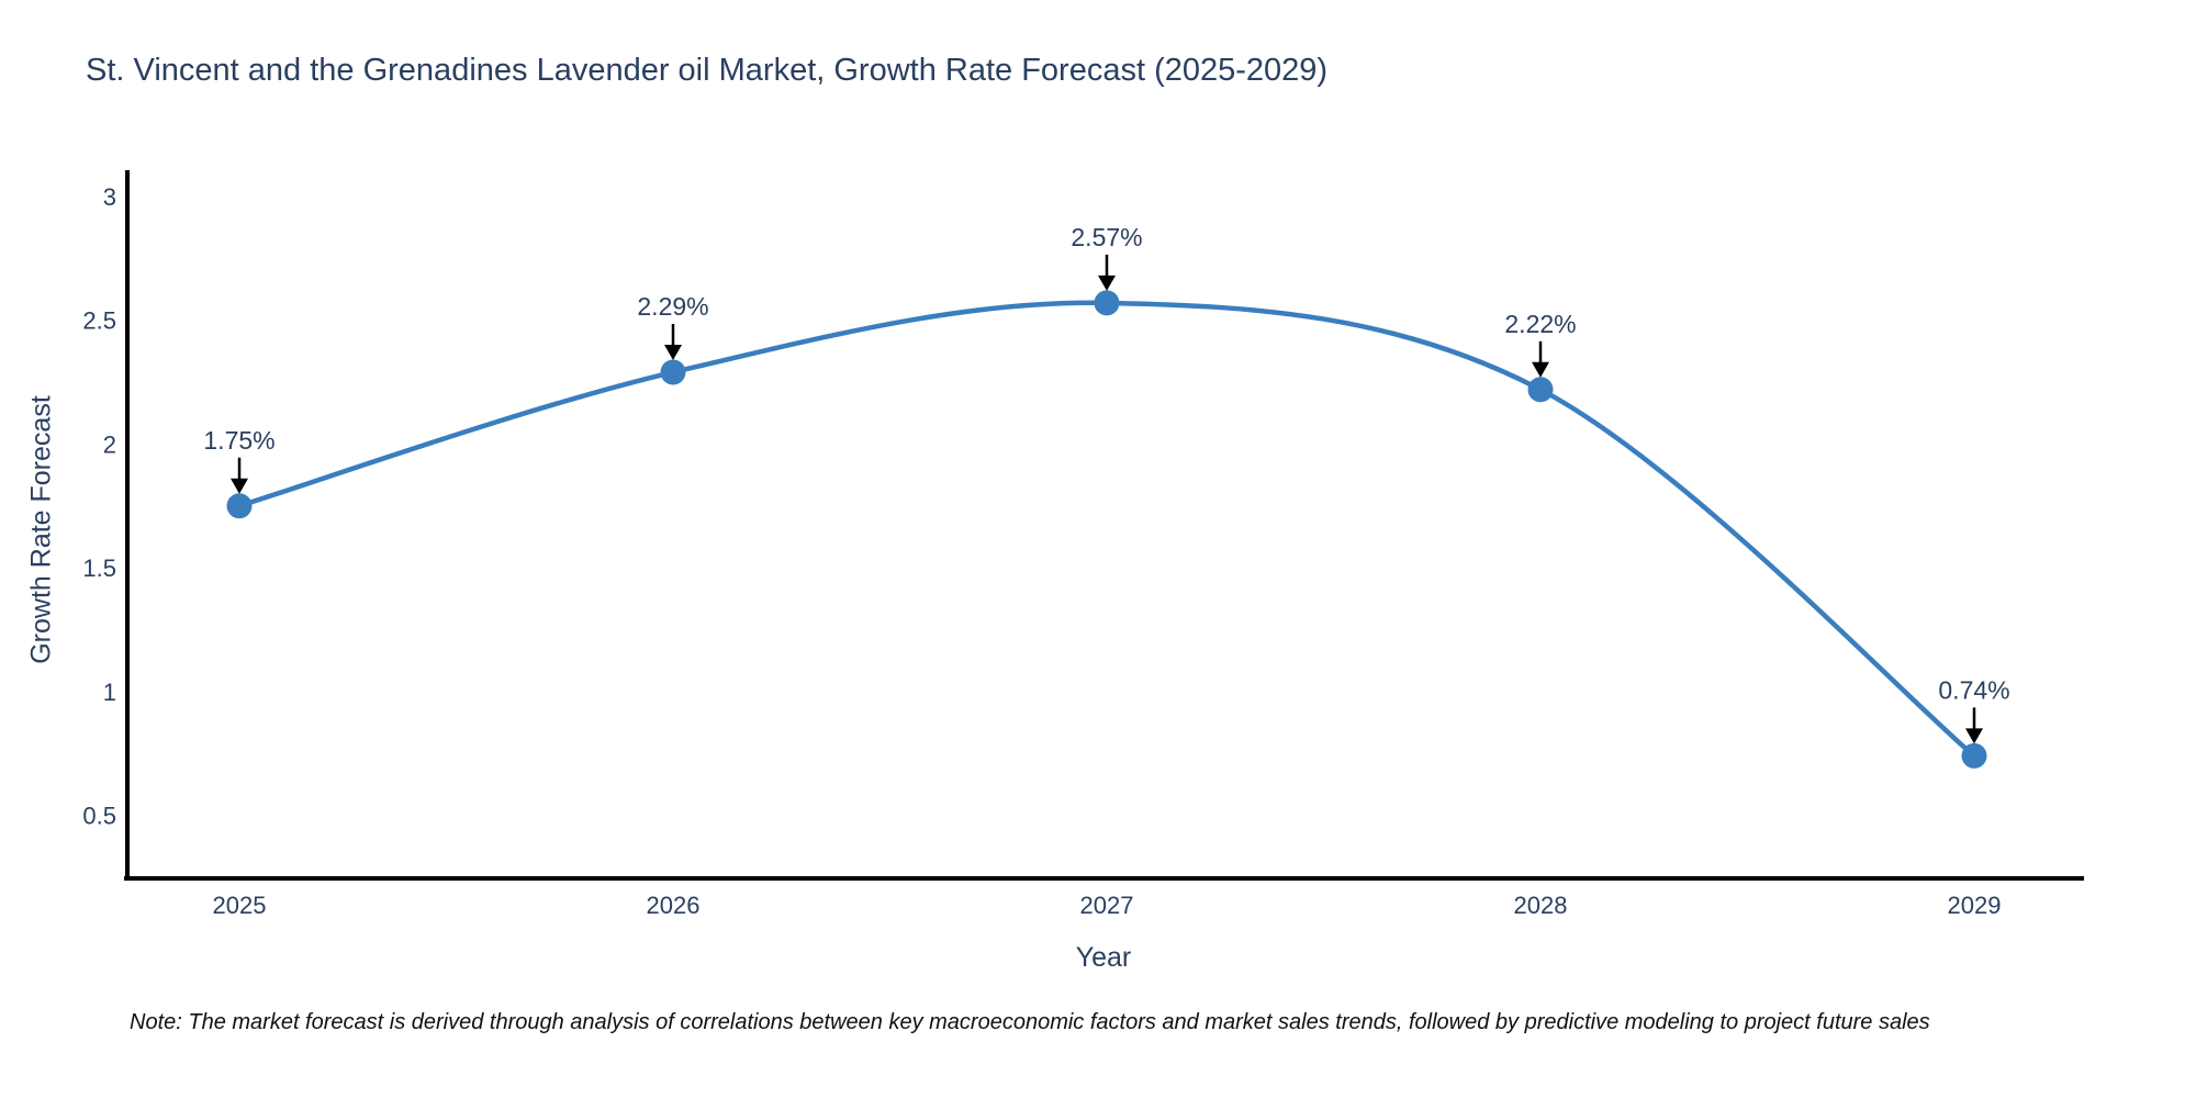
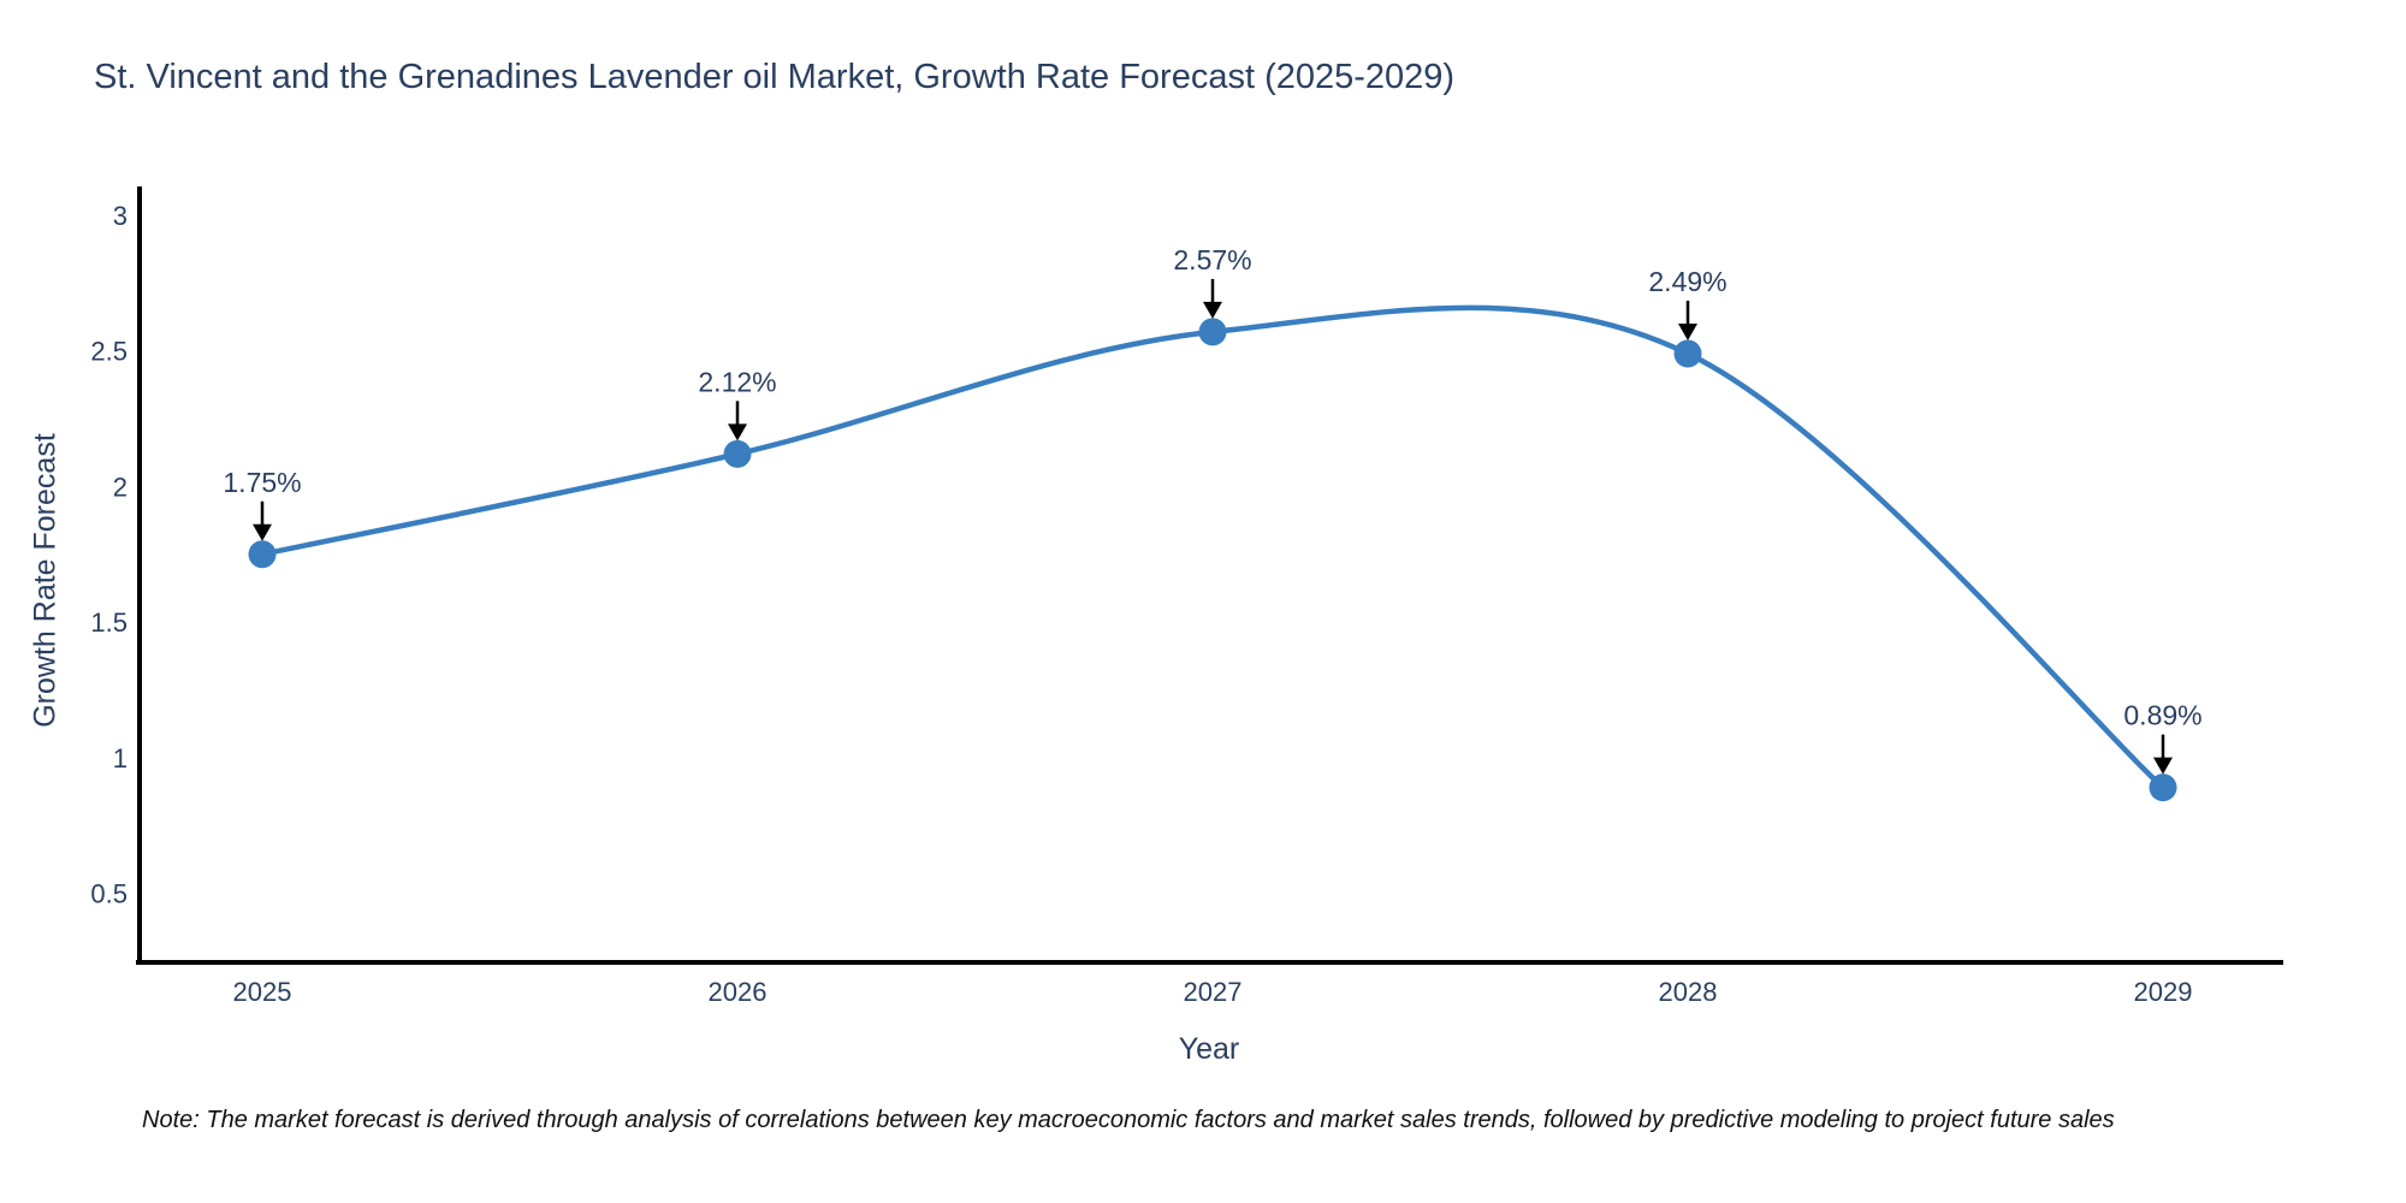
2026: 2.29% -> 2.12%
2028: 2.22% -> 2.49%
2029: 0.74% -> 0.89%
